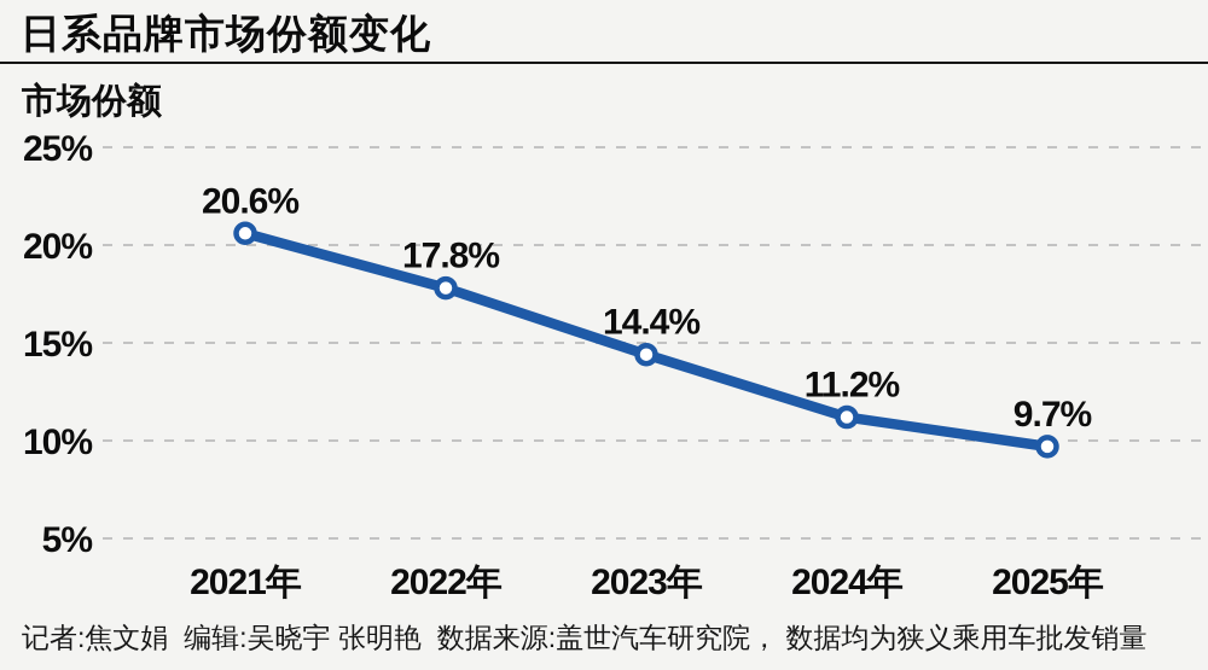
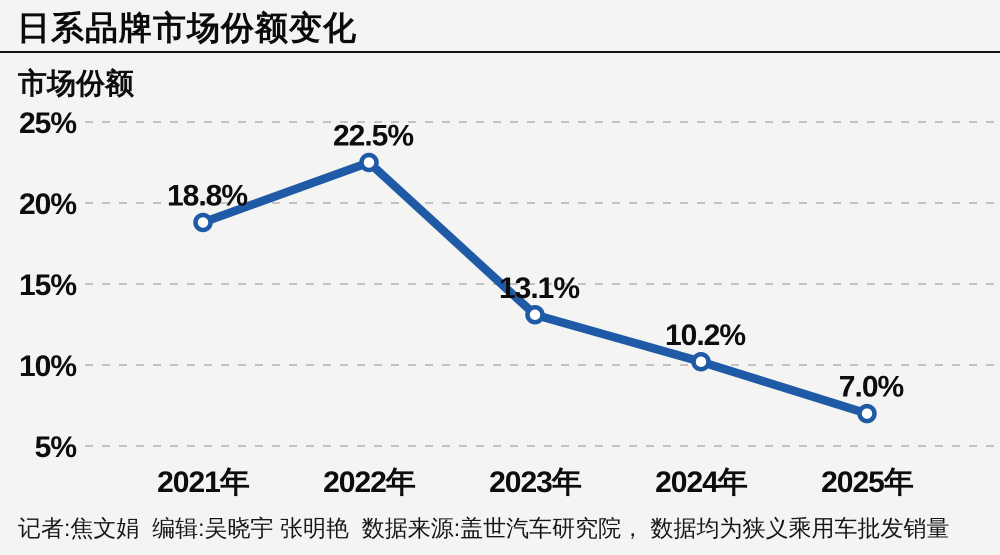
2021年: 20.6% -> 18.8%
2022年: 17.8% -> 22.5%
2023年: 14.4% -> 13.1%
2024年: 11.2% -> 10.2%
2025年: 9.7% -> 7.0%
